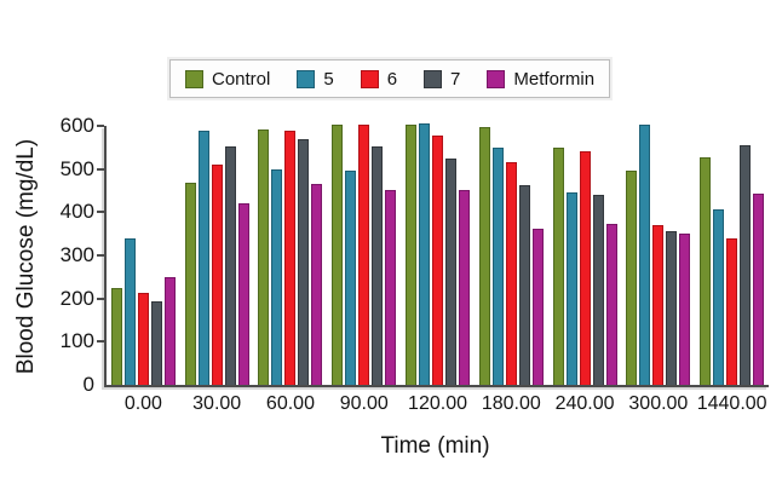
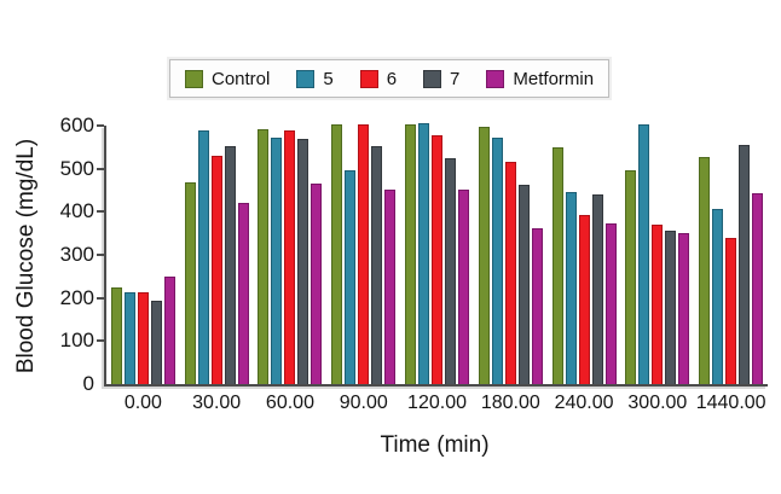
5/0.00: 340 -> 210
6/30.00: 510 -> 530
5/60.00: 500 -> 570
5/180.00: 550 -> 570
6/240.00: 540 -> 390
